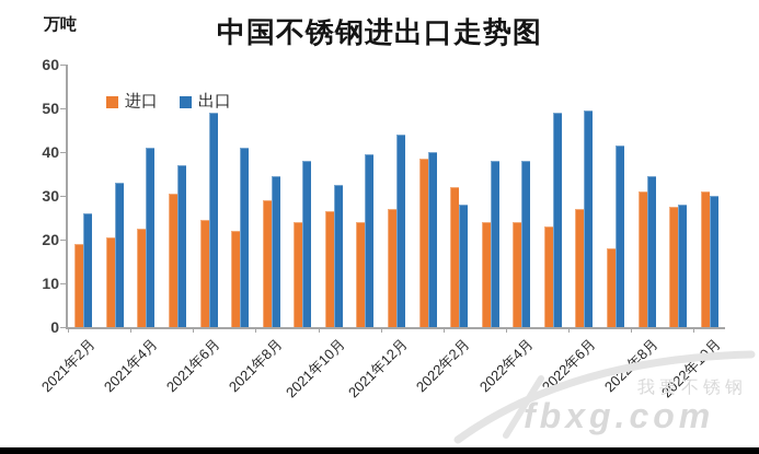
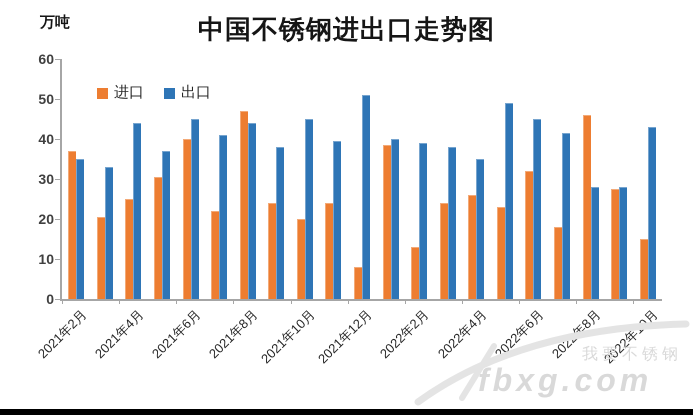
进口/2021年2月: 19 -> 37
出口/2021年2月: 26 -> 35
进口/2021年4月: 22 -> 25
出口/2021年4月: 41 -> 44
进口/2021年6月: 24 -> 40
出口/2021年6月: 49 -> 45
进口/2021年8月: 29 -> 47
出口/2021年8月: 34 -> 44
进口/2021年10月: 26 -> 20
出口/2021年10月: 32 -> 45
进口/2021年12月: 27 -> 8
出口/2021年12月: 44 -> 51
进口/2022年2月: 32 -> 13
出口/2022年2月: 28 -> 39
进口/2022年4月: 24 -> 26
出口/2022年4月: 38 -> 35
进口/2022年6月: 27 -> 32
出口/2022年6月: 50 -> 45
进口/2022年8月: 31 -> 46
出口/2022年8月: 34 -> 28
进口/2022年10月: 31 -> 15
出口/2022年10月: 30 -> 43
